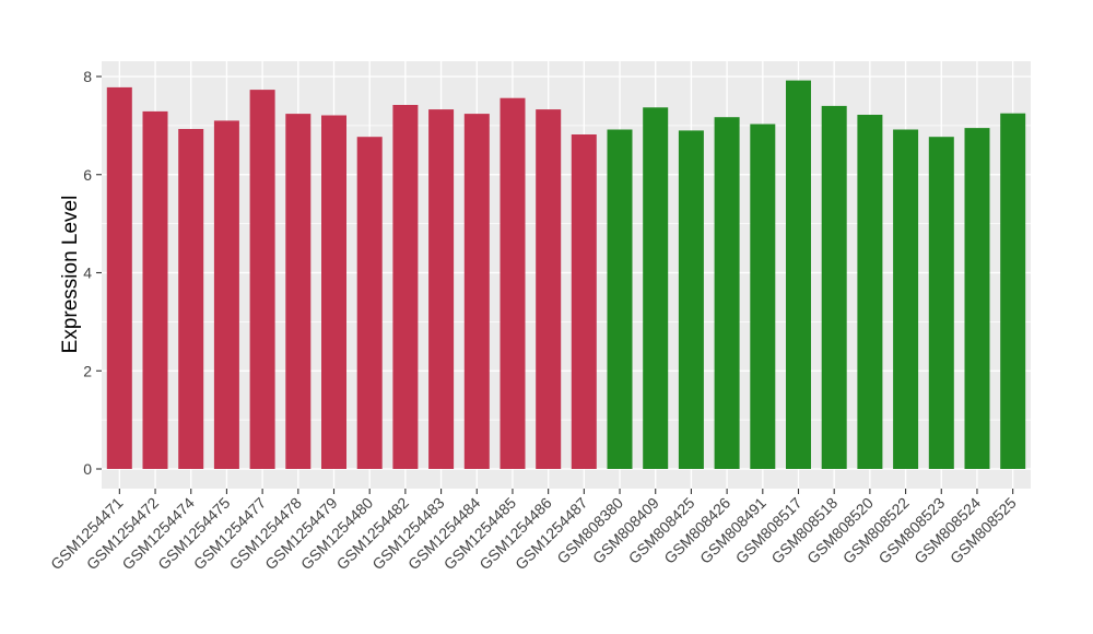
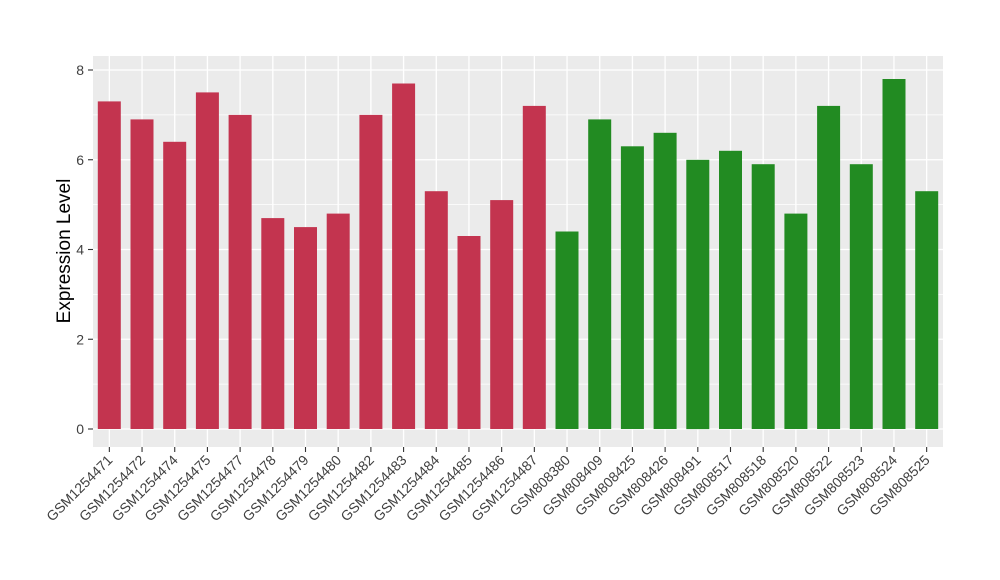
GSM1254471: 7.8 -> 7.3
GSM1254472: 7.3 -> 6.9
GSM1254474: 6.9 -> 6.4
GSM1254475: 7.1 -> 7.5
GSM1254477: 7.7 -> 7.0
GSM1254478: 7.2 -> 4.7
GSM1254479: 7.2 -> 4.5
GSM1254480: 6.8 -> 4.8
GSM1254482: 7.4 -> 7.0
GSM1254483: 7.3 -> 7.7
GSM1254484: 7.2 -> 5.3
GSM1254485: 7.6 -> 4.3
GSM1254486: 7.3 -> 5.1
GSM1254487: 6.8 -> 7.2
GSM808380: 6.9 -> 4.4
GSM808409: 7.4 -> 6.9
GSM808425: 6.9 -> 6.3
GSM808426: 7.2 -> 6.6
GSM808491: 7.0 -> 6.0
GSM808517: 7.9 -> 6.2
GSM808518: 7.4 -> 5.9
GSM808520: 7.2 -> 4.8
GSM808522: 6.9 -> 7.2
GSM808523: 6.8 -> 5.9
GSM808524: 7.0 -> 7.8
GSM808525: 7.2 -> 5.3
